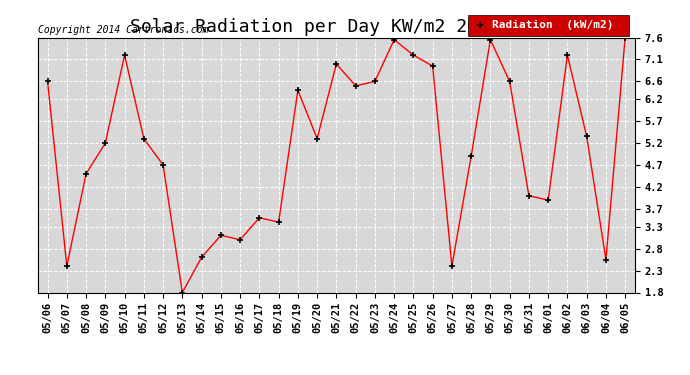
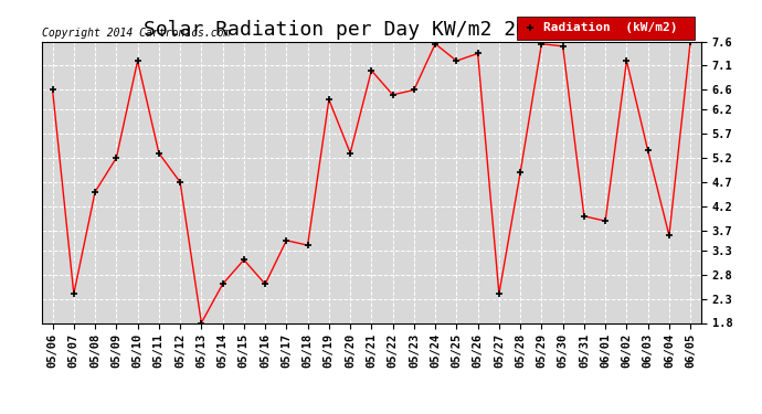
05/16: 3.00 -> 2.60
05/26: 6.95 -> 7.35
05/30: 6.60 -> 7.50
06/04: 2.55 -> 3.60
